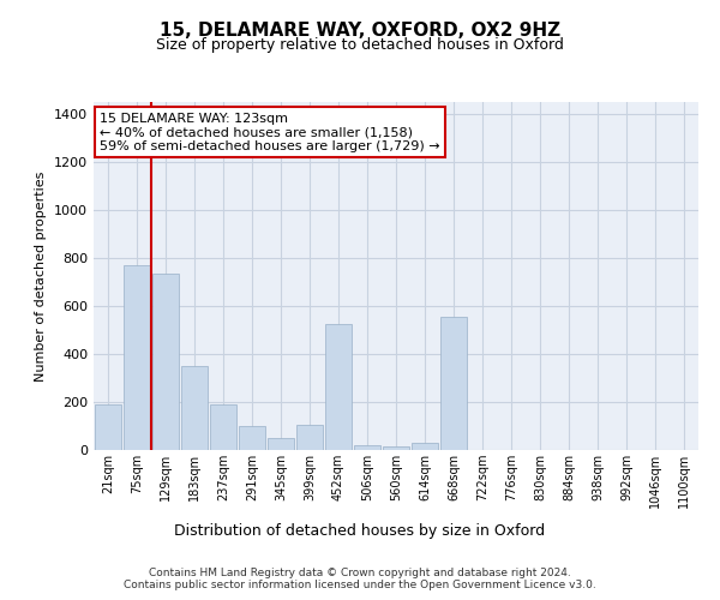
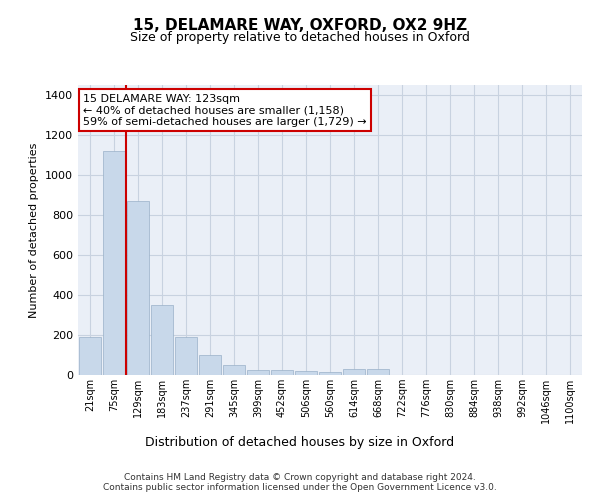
75sqm: 770 -> 1120
129sqm: 735 -> 870
399sqm: 105 -> 25
452sqm: 525 -> 25
668sqm: 555 -> 30
